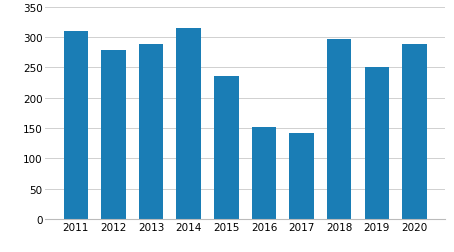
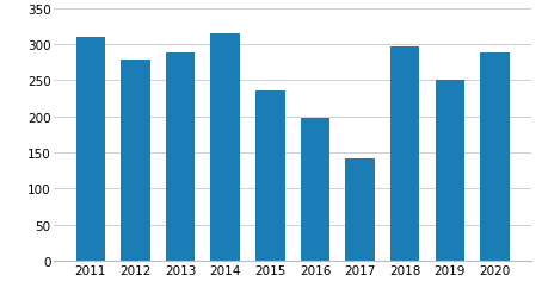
2016: 152 -> 198
